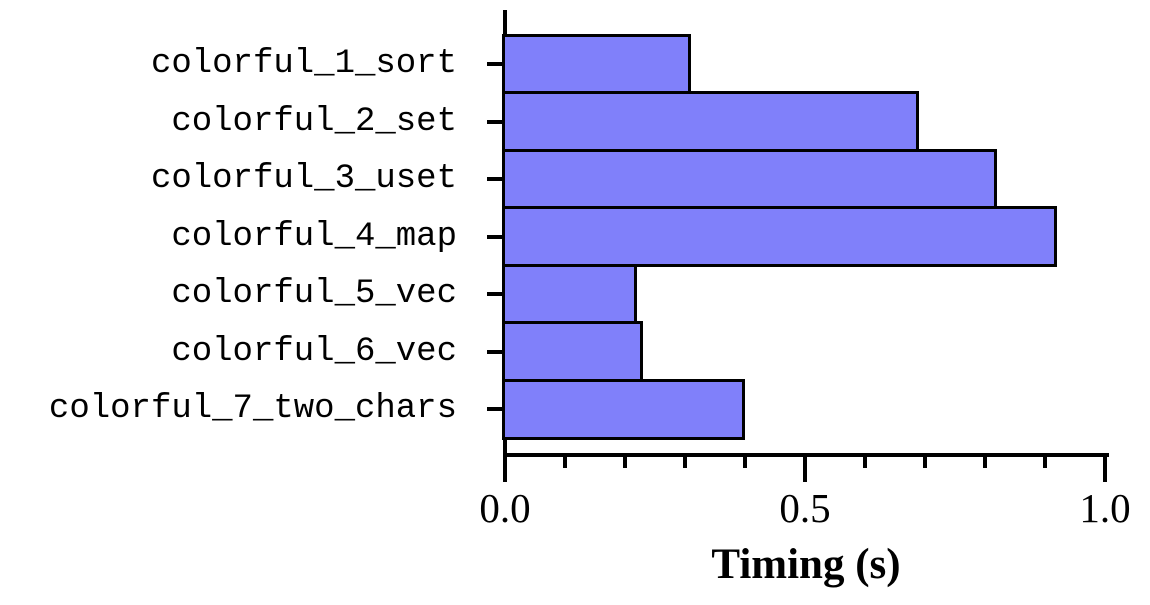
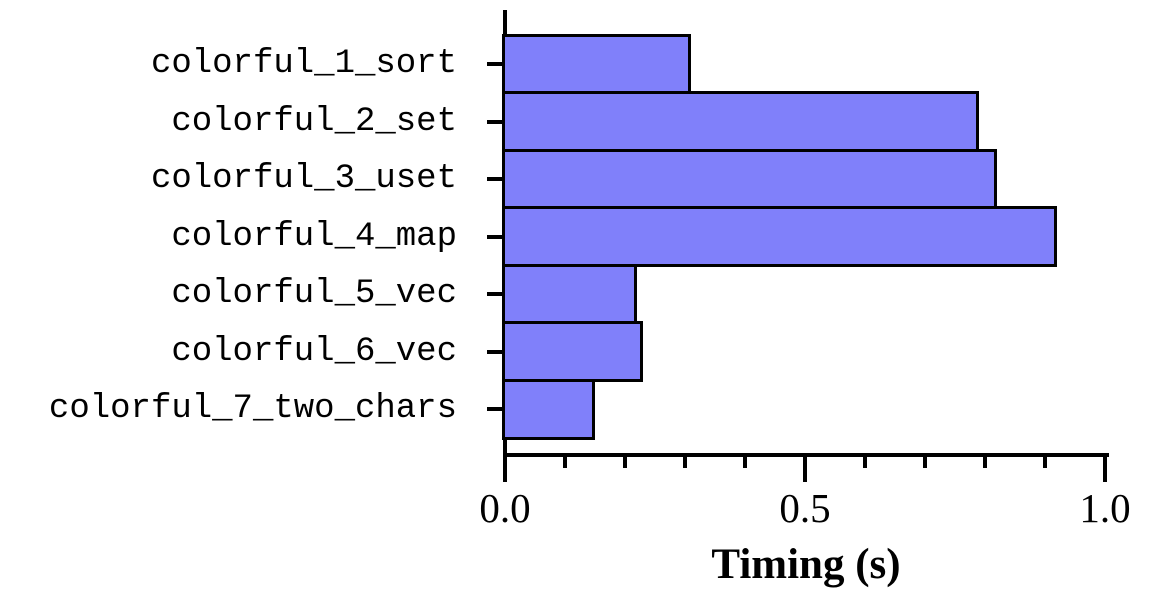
colorful_2_set: 0.69 -> 0.79
colorful_7_two_chars: 0.40 -> 0.15
